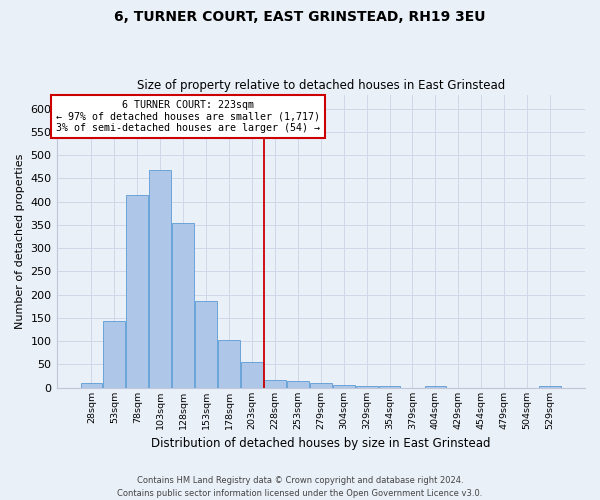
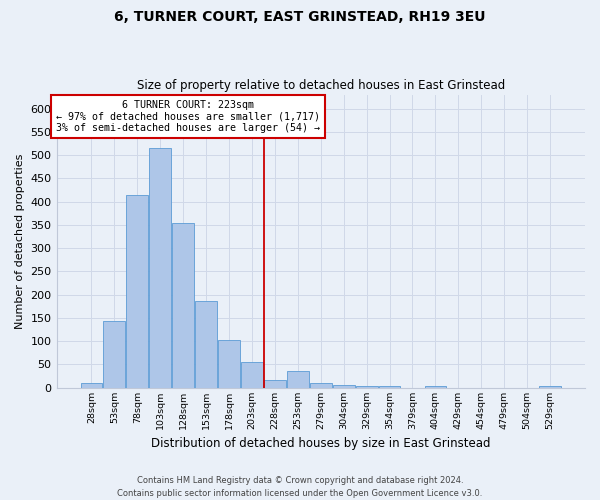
103sqm: 468 -> 515
253sqm: 13 -> 35
